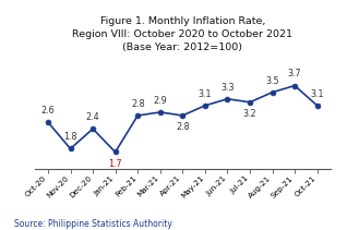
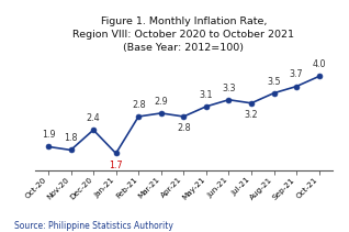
Oct-20: 2.6 -> 1.9
Oct-21: 3.1 -> 4.0
